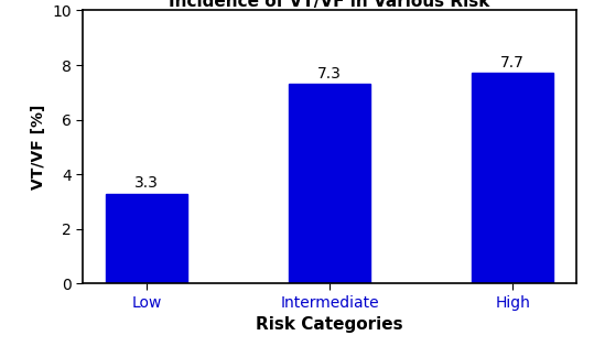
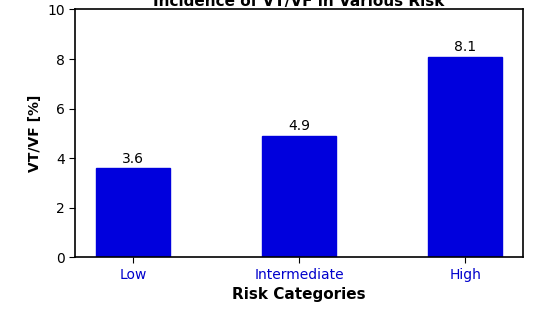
Low: 3.3 -> 3.6
Intermediate: 7.3 -> 4.9
High: 7.7 -> 8.1
